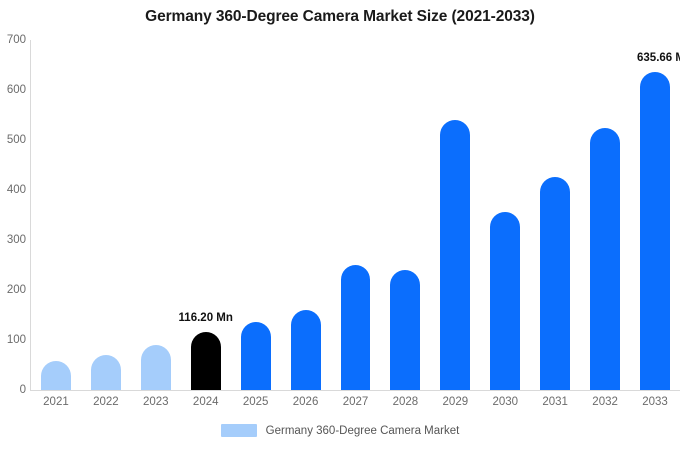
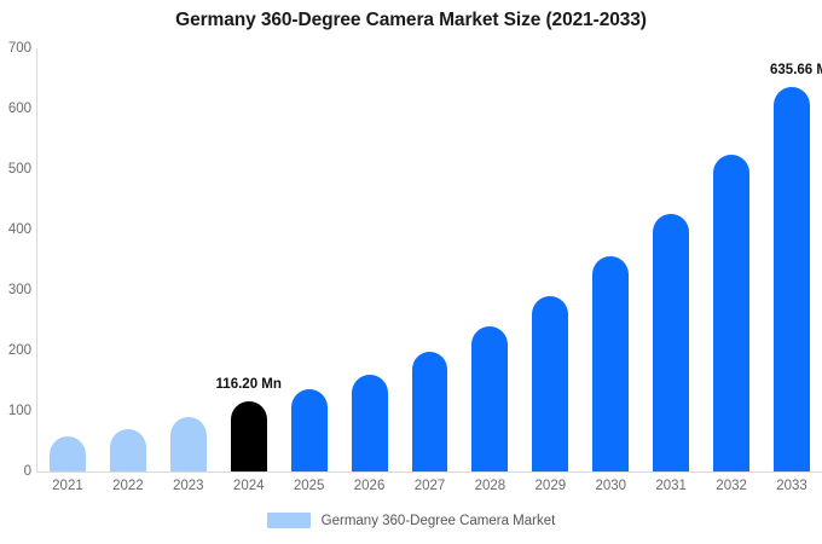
2027: 250 -> 200
2029: 540 -> 290
